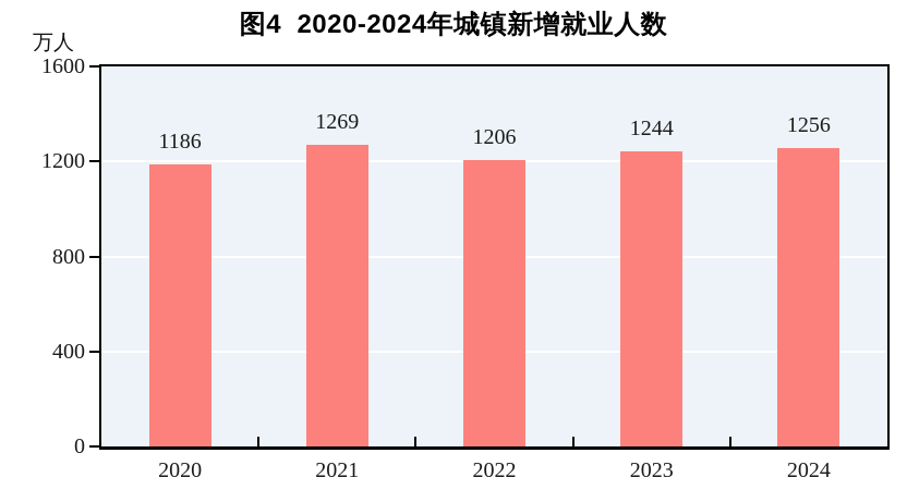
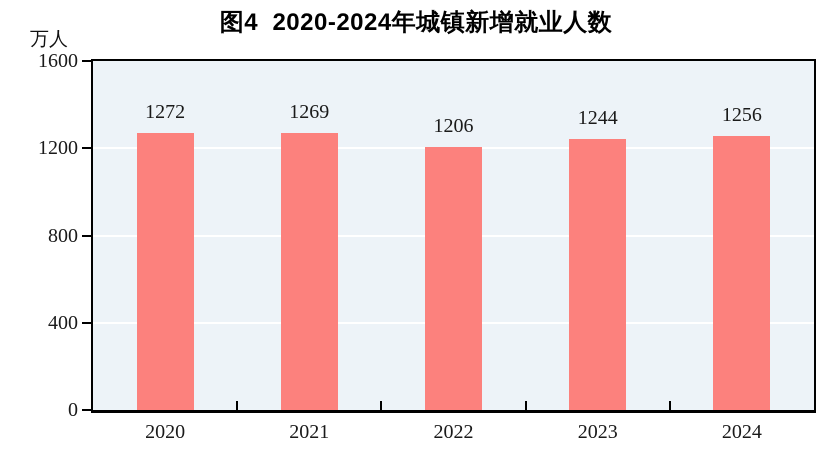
2020: 1186 -> 1272
